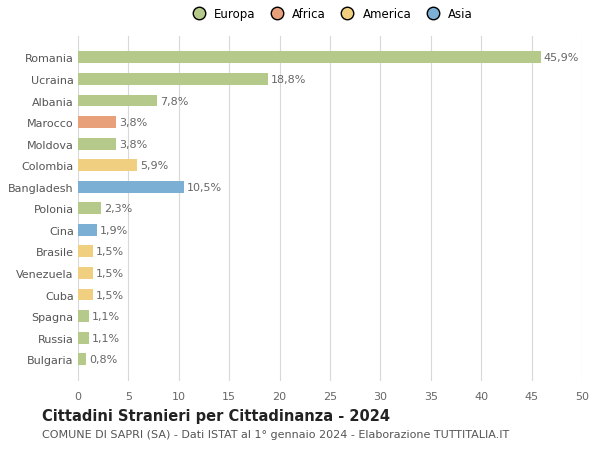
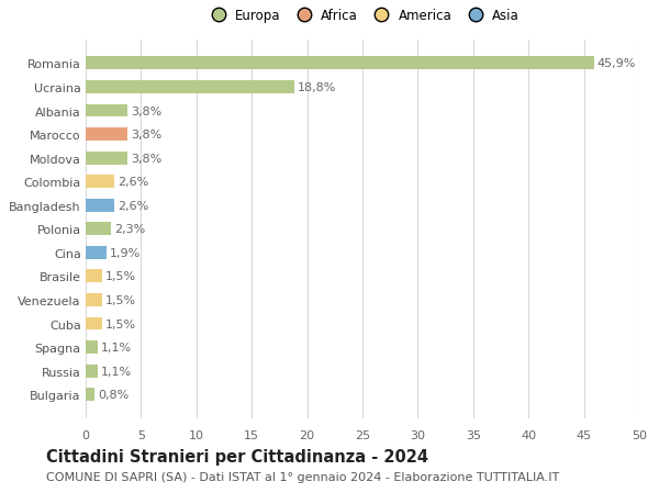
Albania: 7,8% -> 3,8%
Colombia: 5,9% -> 2,6%
Bangladesh: 10,5% -> 2,6%
